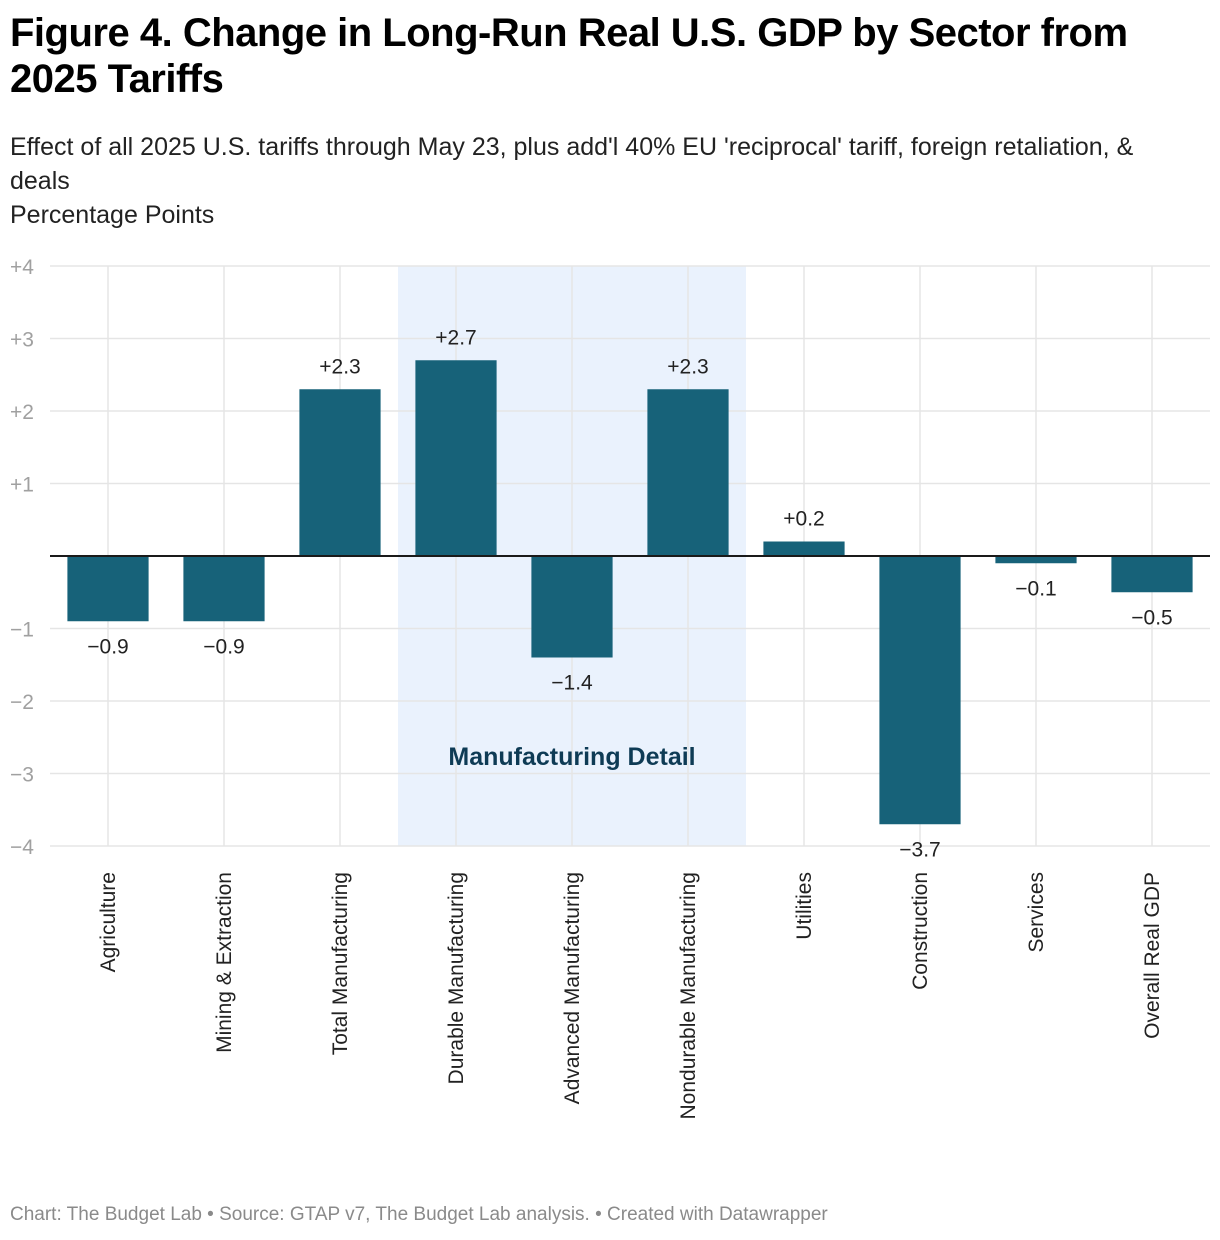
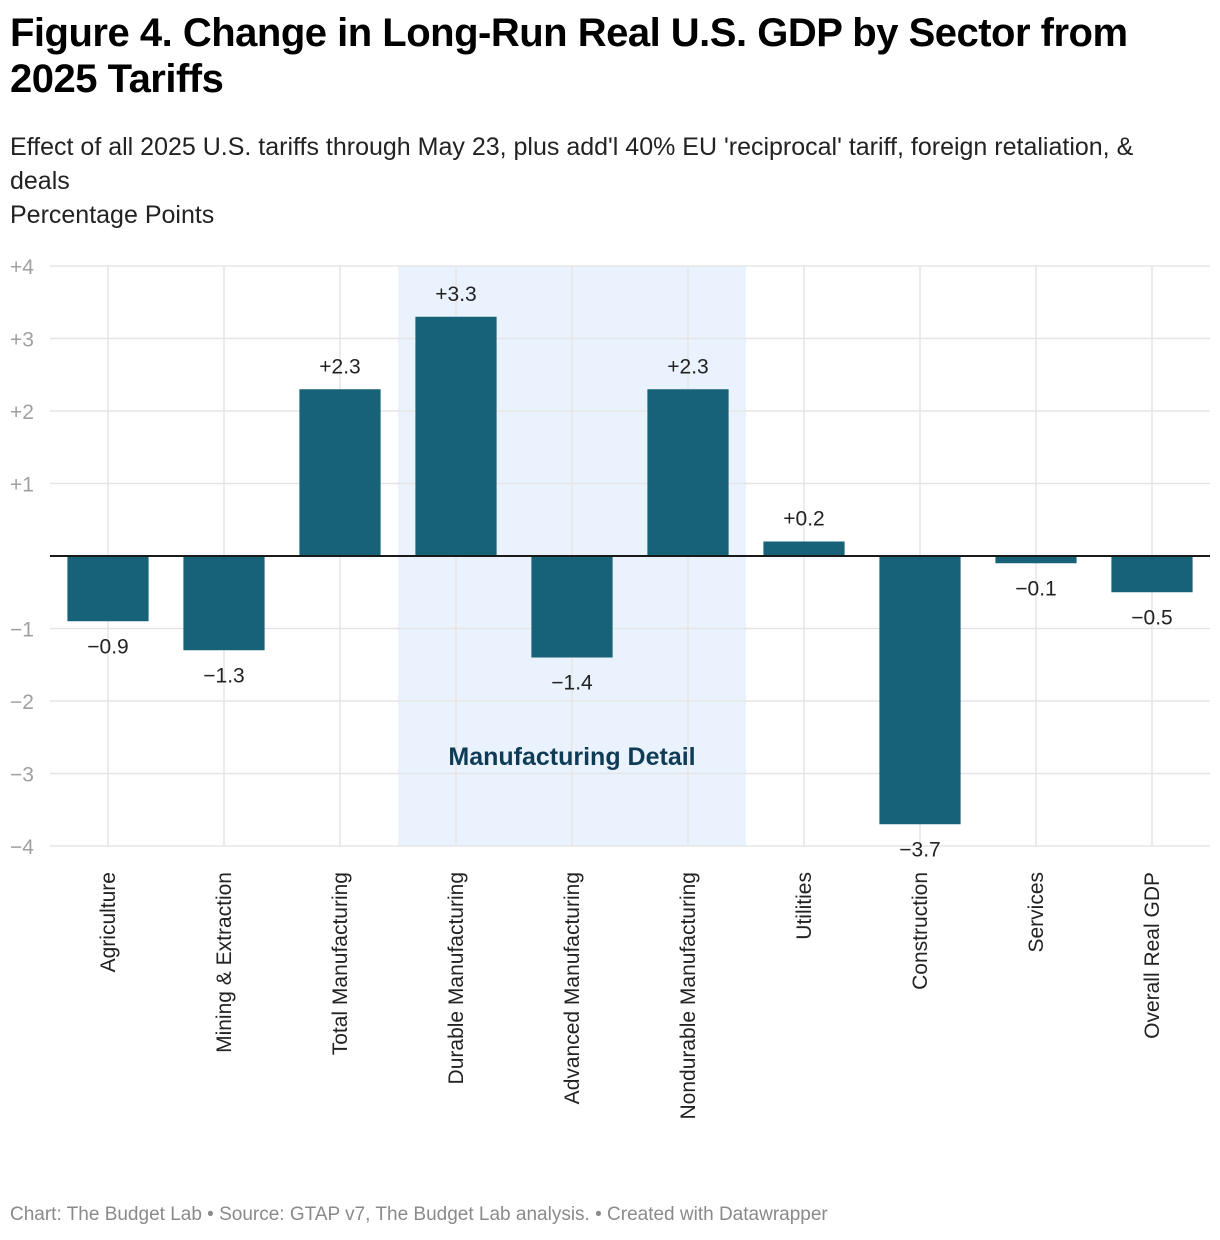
Mining & Extraction: −0.9 -> −1.3
Durable Manufacturing: +2.7 -> +3.3
